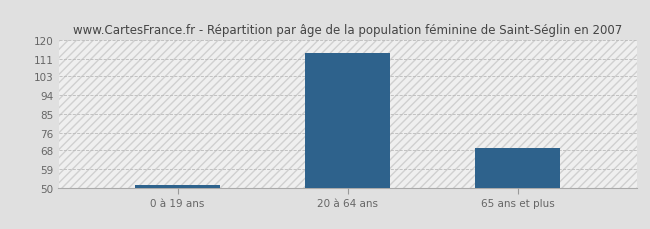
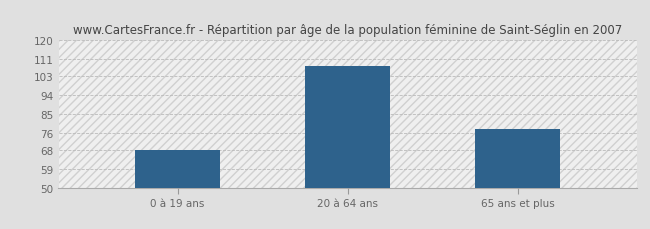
0 à 19 ans: 51 -> 68
20 à 64 ans: 114 -> 108
65 ans et plus: 69 -> 78
